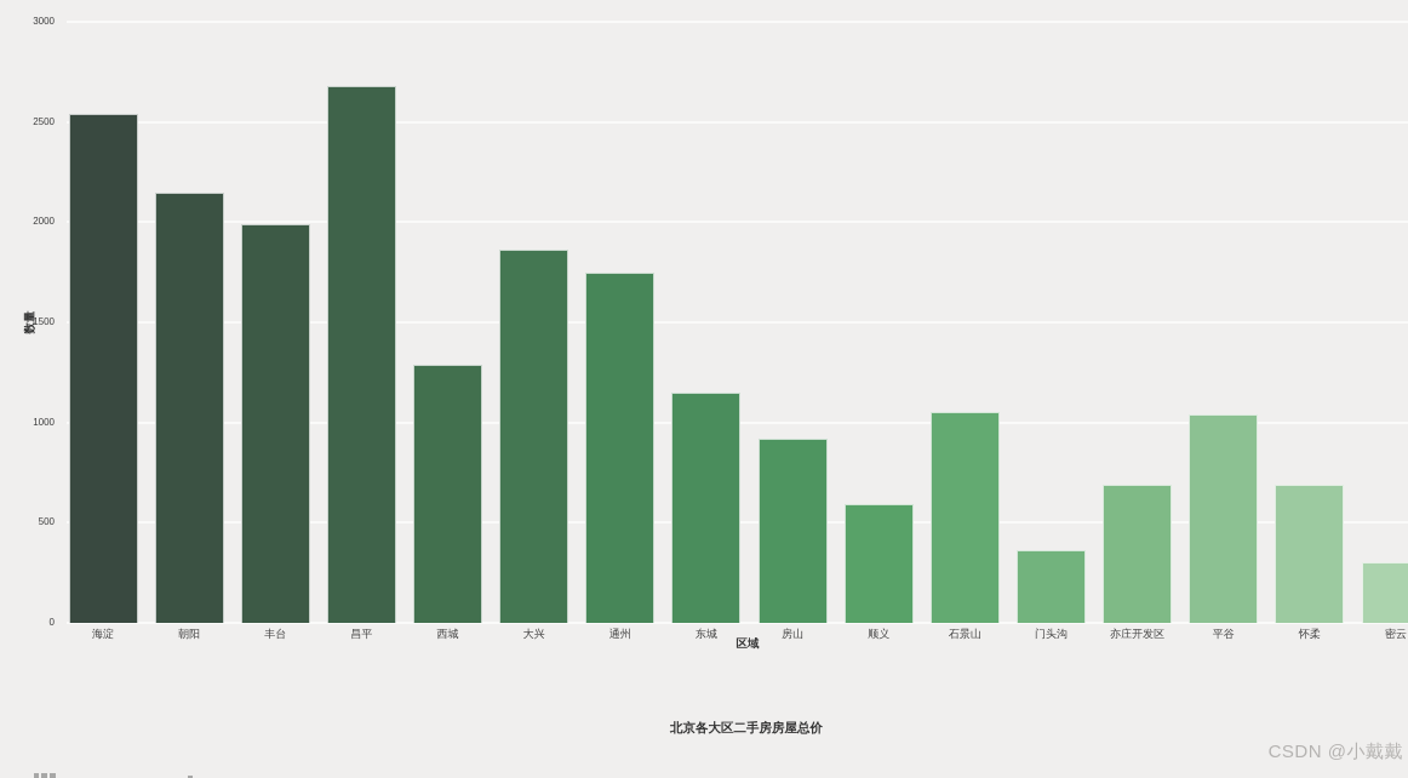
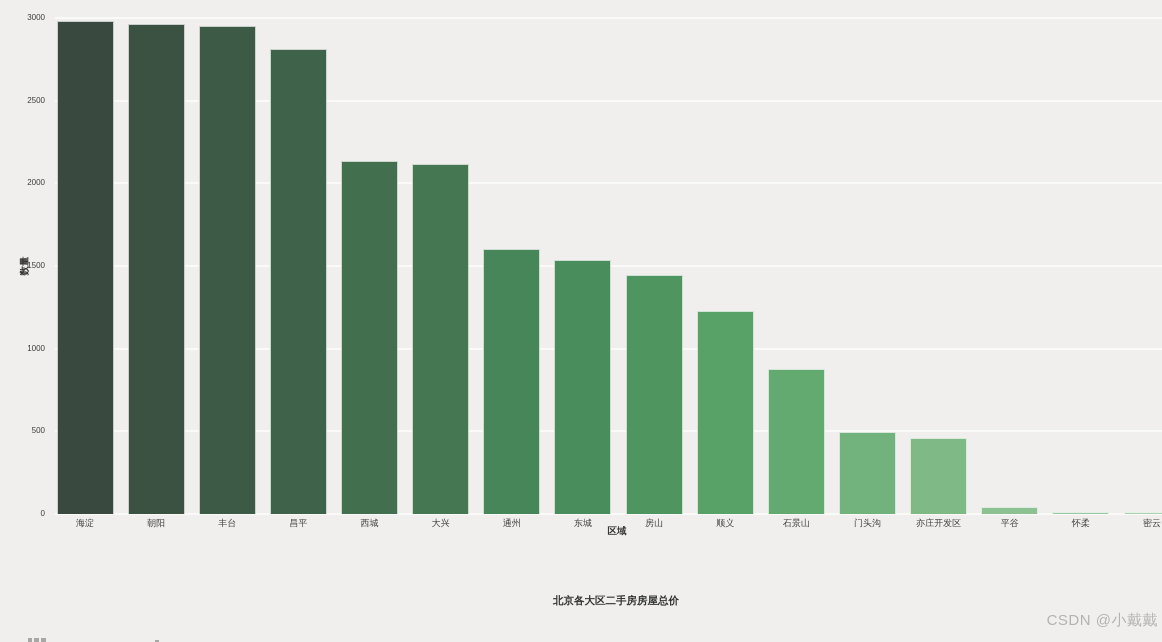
海淀: 2540 -> 2980
朝阳: 2150 -> 2960
丰台: 1990 -> 2950
昌平: 2680 -> 2810
西城: 1290 -> 2140
大兴: 1860 -> 2120
通州: 1750 -> 1600
东城: 1150 -> 1540
房山: 920 -> 1440
顺义: 590 -> 1220
石景山: 1050 -> 880
门头沟: 360 -> 500
亦庄开发区: 690 -> 460
平谷: 1040 -> 40
怀柔: 690 -> 20
密云: 300 -> 10
